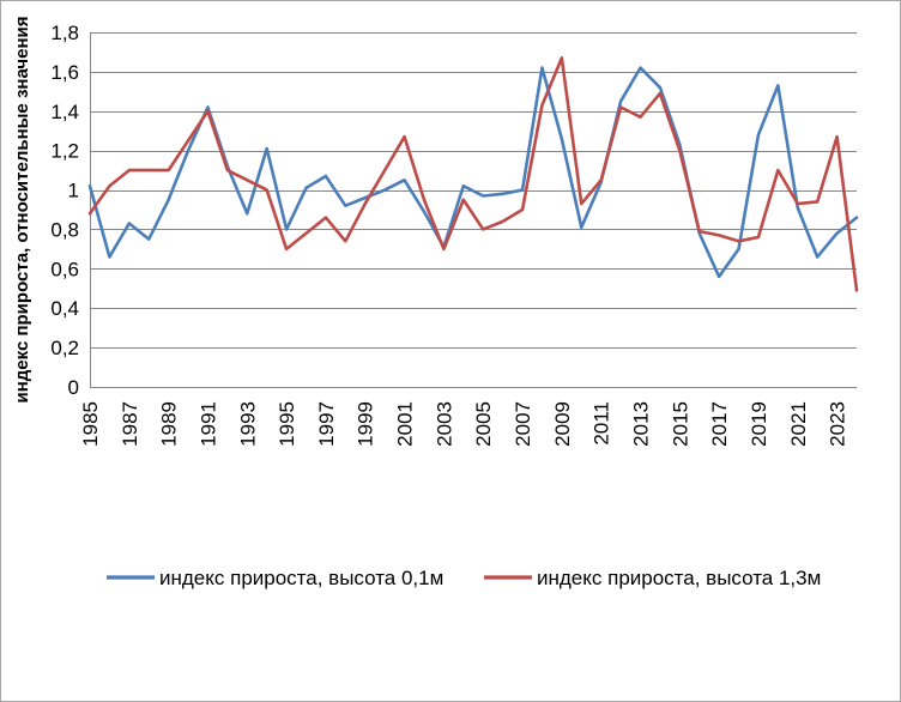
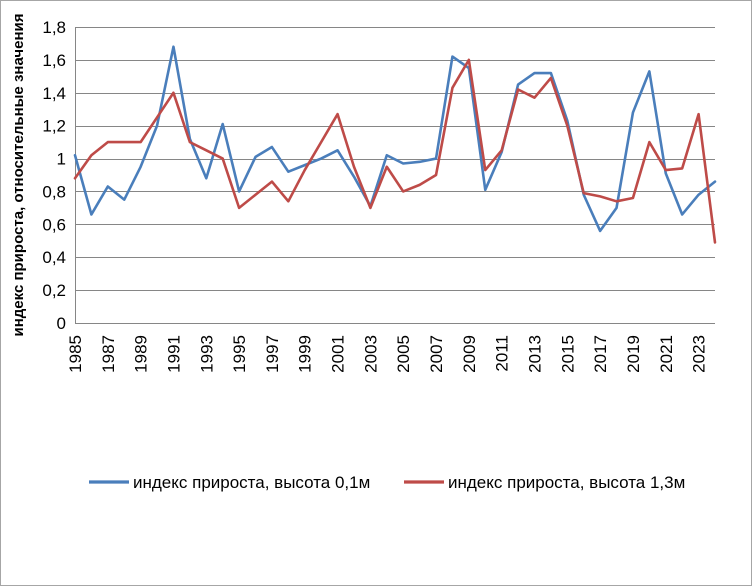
индекс прироста, высота 0,1м/1991: 1,42 -> 1,68
индекс прироста, высота 0,1м/2009: 1,26 -> 1,55
индекс прироста, высота 1,3м/2009: 1,67 -> 1,60
индекс прироста, высота 0,1м/2013: 1,62 -> 1,52
